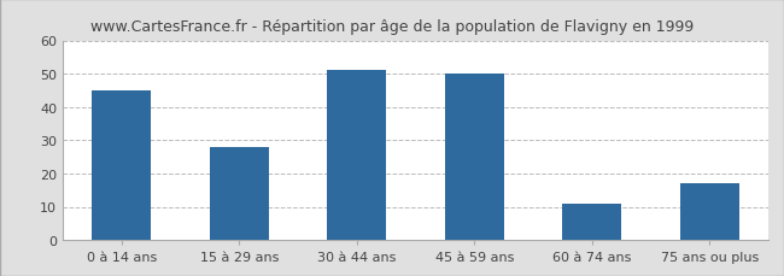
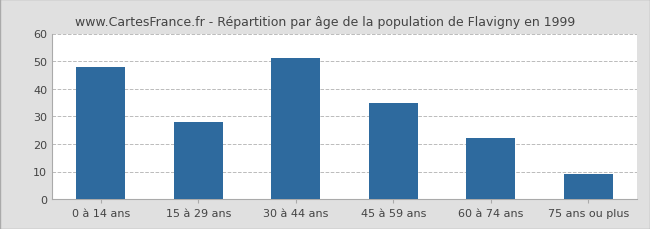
0 à 14 ans: 45 -> 48
45 à 59 ans: 50 -> 35
60 à 74 ans: 11 -> 22
75 ans ou plus: 17 -> 9
